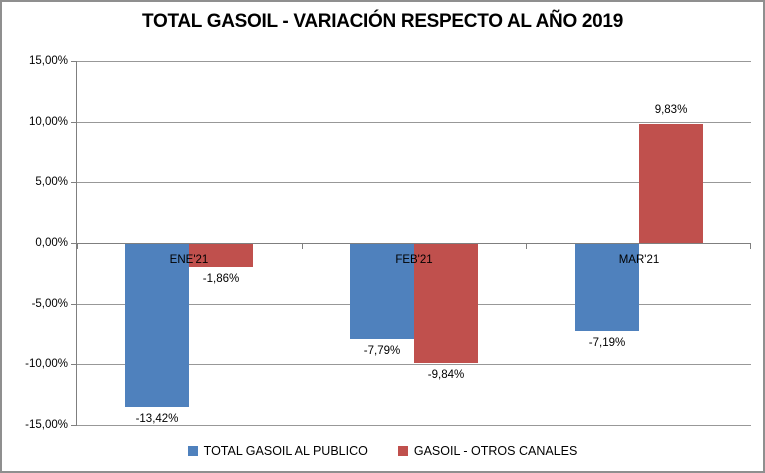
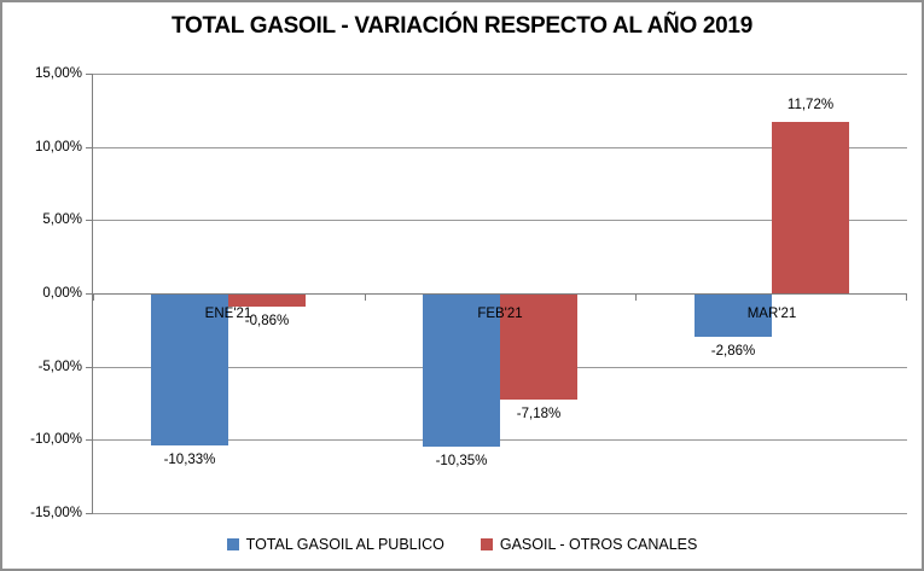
TOTAL GASOIL AL PUBLICO/ENE'21: -13,42% -> -10,33%
GASOIL - OTROS CANALES/ENE'21: -1,86% -> -0,86%
TOTAL GASOIL AL PUBLICO/FEB'21: -7,79% -> -10,35%
GASOIL - OTROS CANALES/FEB'21: -9,84% -> -7,18%
TOTAL GASOIL AL PUBLICO/MAR'21: -7,19% -> -2,86%
GASOIL - OTROS CANALES/MAR'21: 9,83% -> 11,72%
